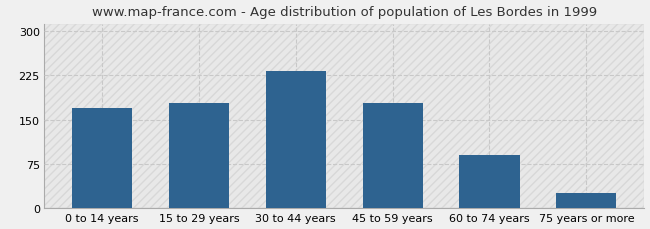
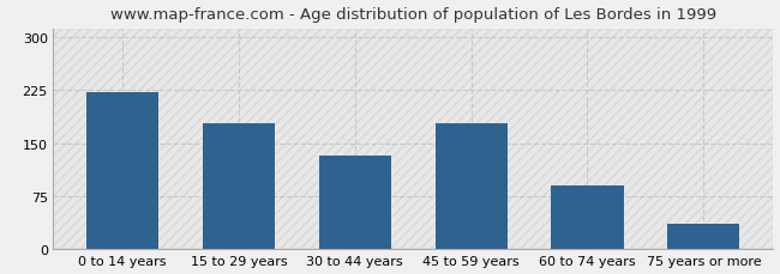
0 to 14 years: 170 -> 222
30 to 44 years: 232 -> 132
75 years or more: 25 -> 36
